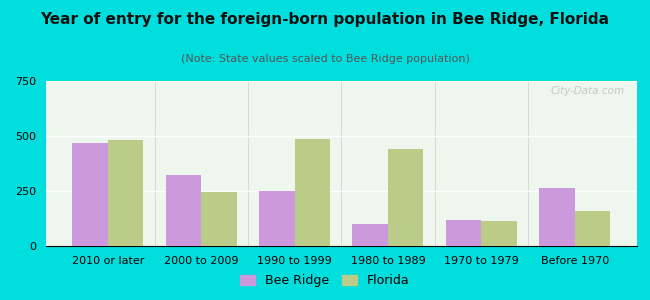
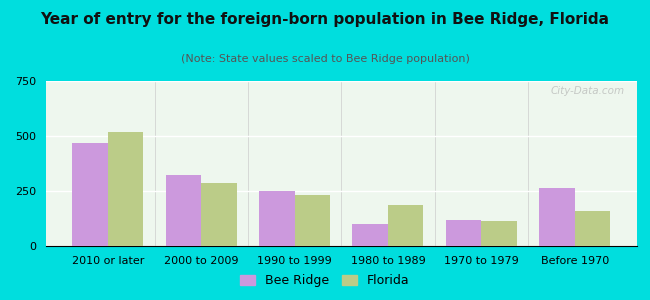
Florida/2010 or later: 480 -> 520
Florida/2000 to 2009: 245 -> 285
Florida/1990 to 1999: 485 -> 232
Florida/1980 to 1989: 440 -> 185
